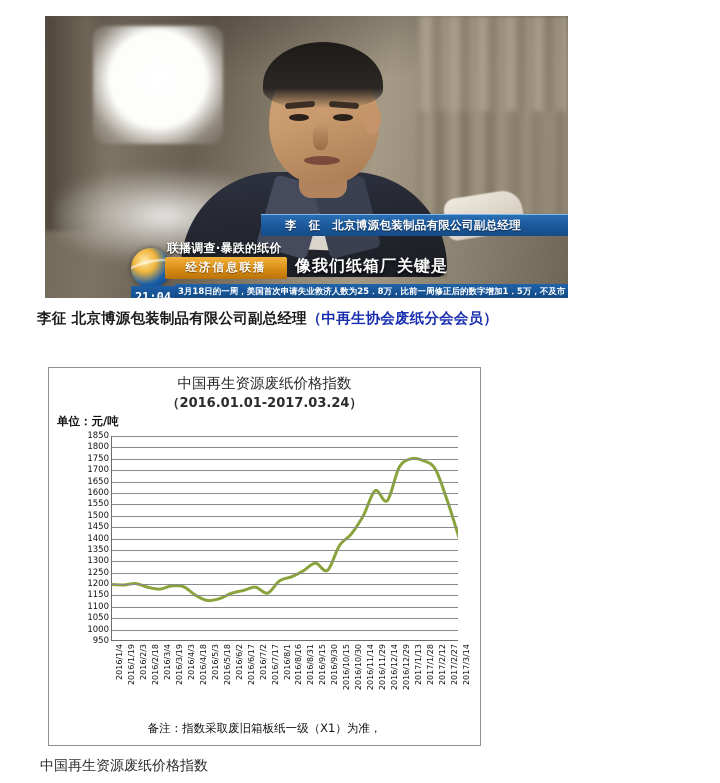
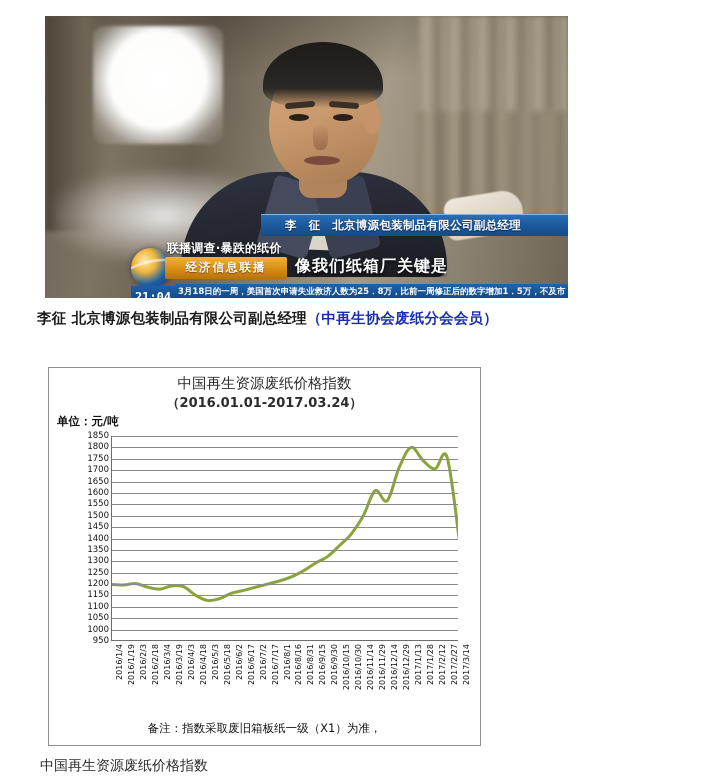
2016/7/17: 1160 -> 1200
2016/9/30: 1260 -> 1320
2017/1/13: 1750 -> 1800
2017/2/27: 1570 -> 1760
